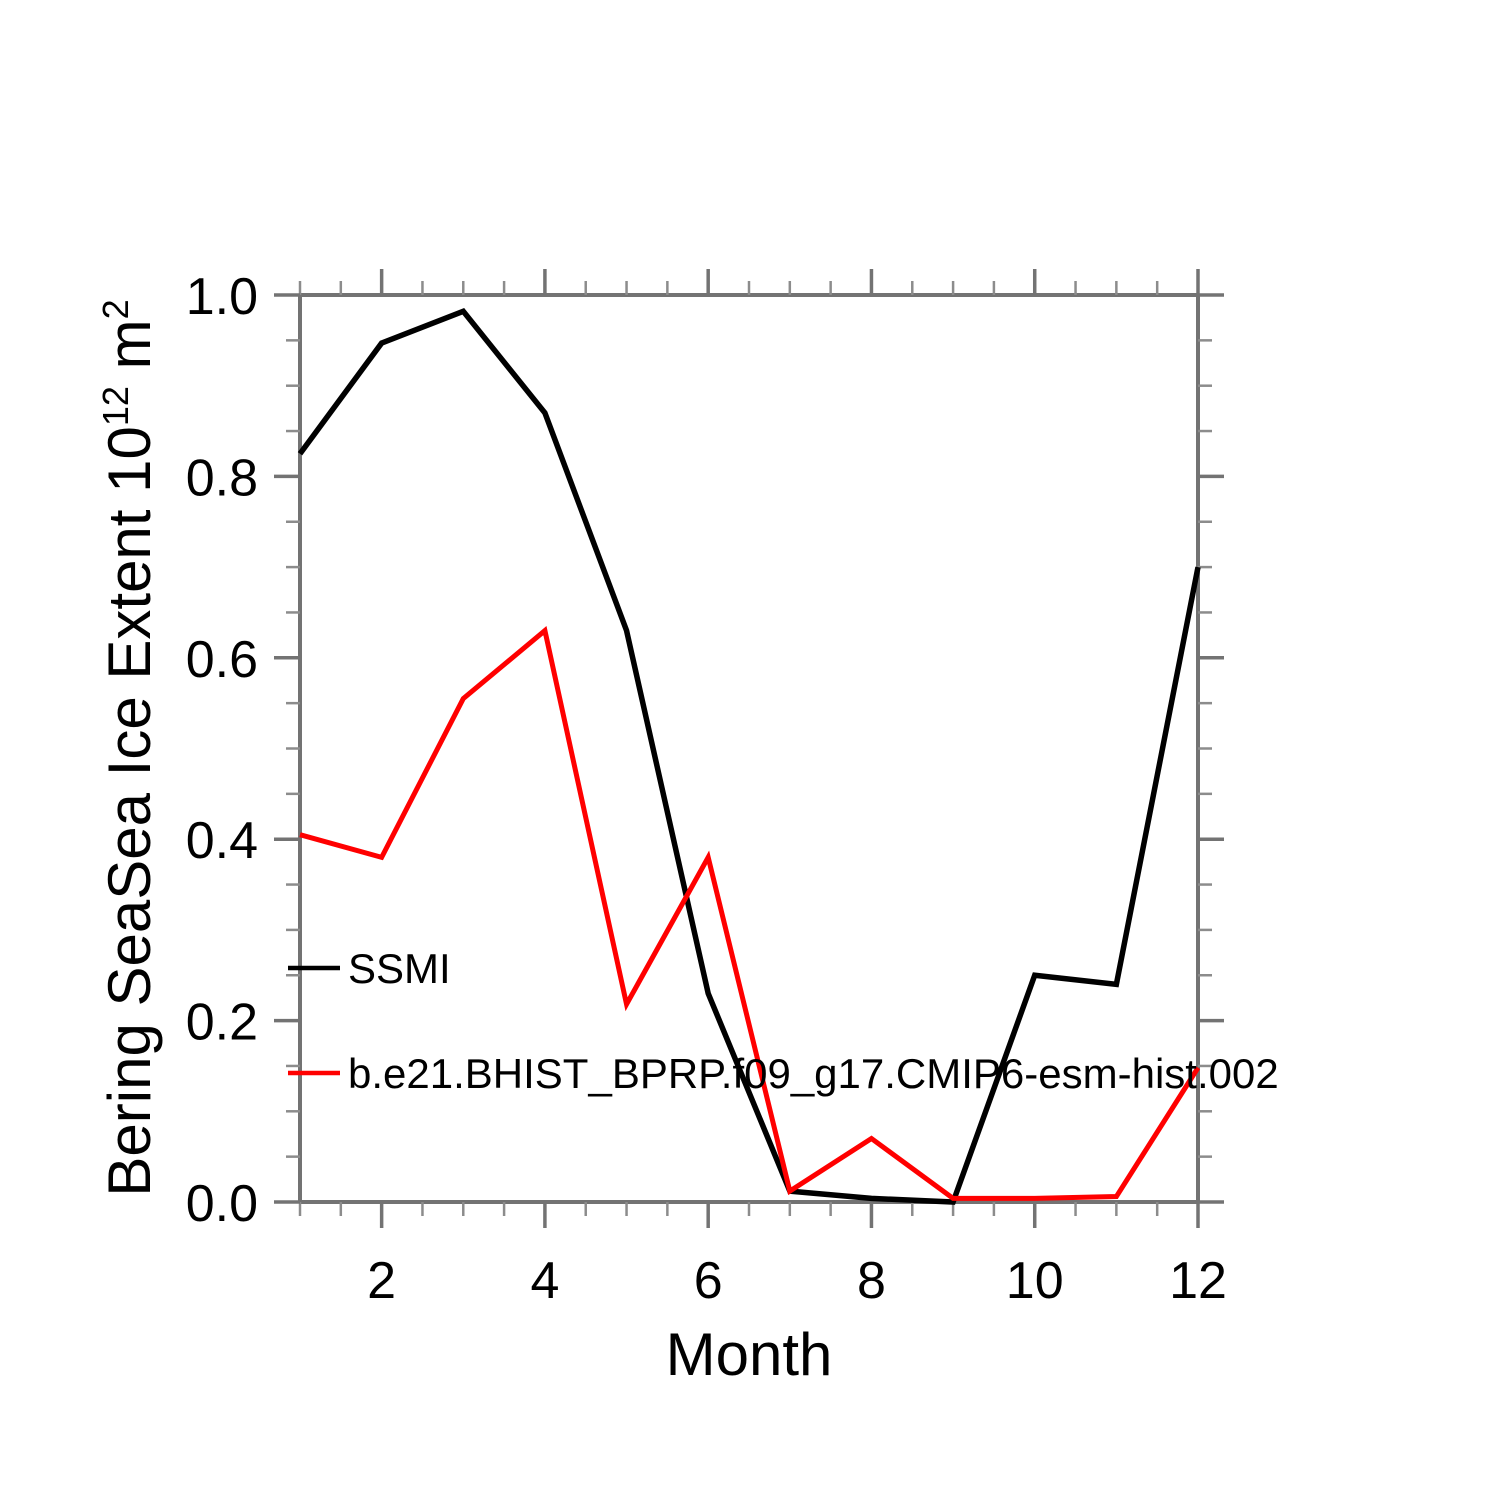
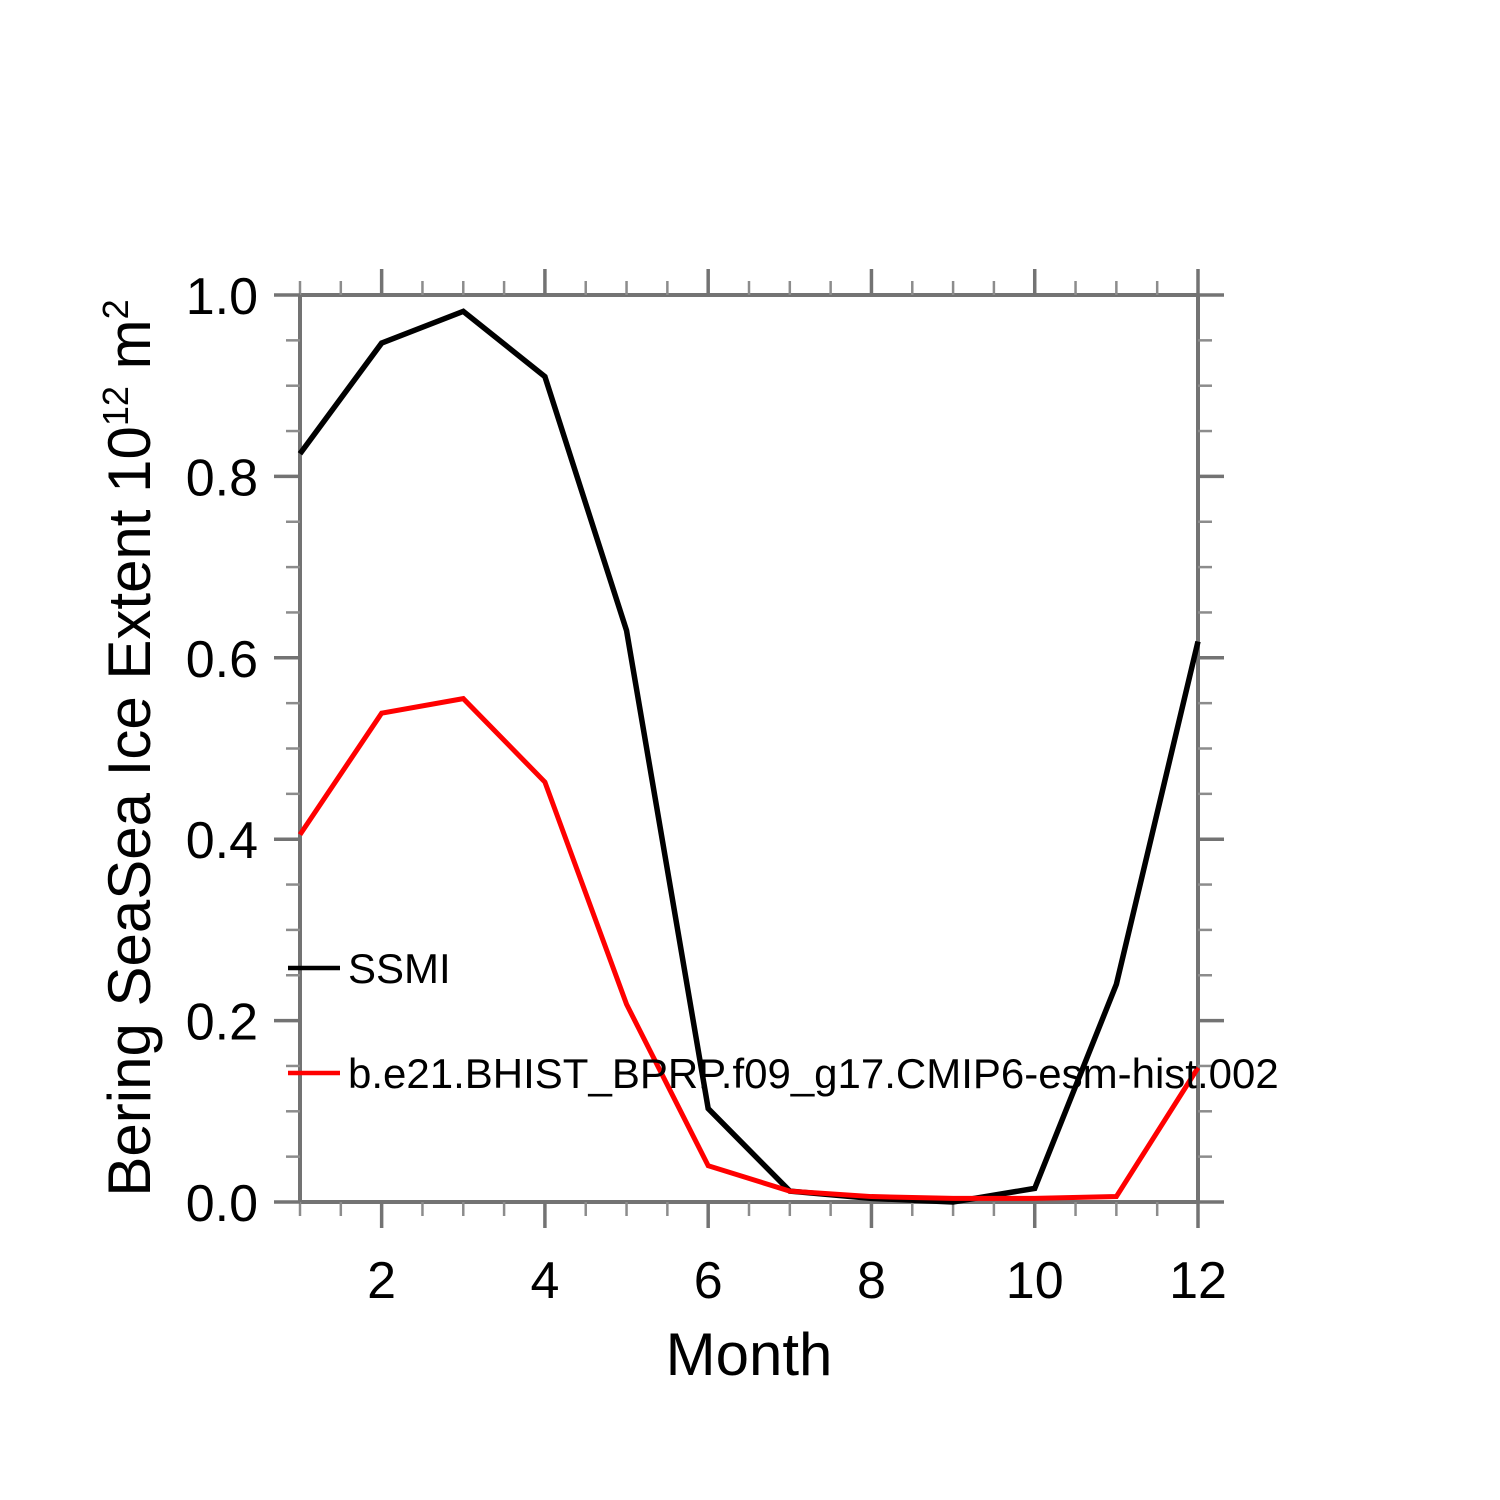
b.e21.BHIST_BPRP.f09_g17.CMIP6-esm-hist.002/2: 0.38 -> 0.54
SSMI/4: 0.87 -> 0.91
b.e21.BHIST_BPRP.f09_g17.CMIP6-esm-hist.002/4: 0.63 -> 0.46
SSMI/6: 0.23 -> 0.10
b.e21.BHIST_BPRP.f09_g17.CMIP6-esm-hist.002/6: 0.38 -> 0.04
b.e21.BHIST_BPRP.f09_g17.CMIP6-esm-hist.002/8: 0.07 -> 0.01
SSMI/10: 0.25 -> 0.01
SSMI/12: 0.70 -> 0.62
